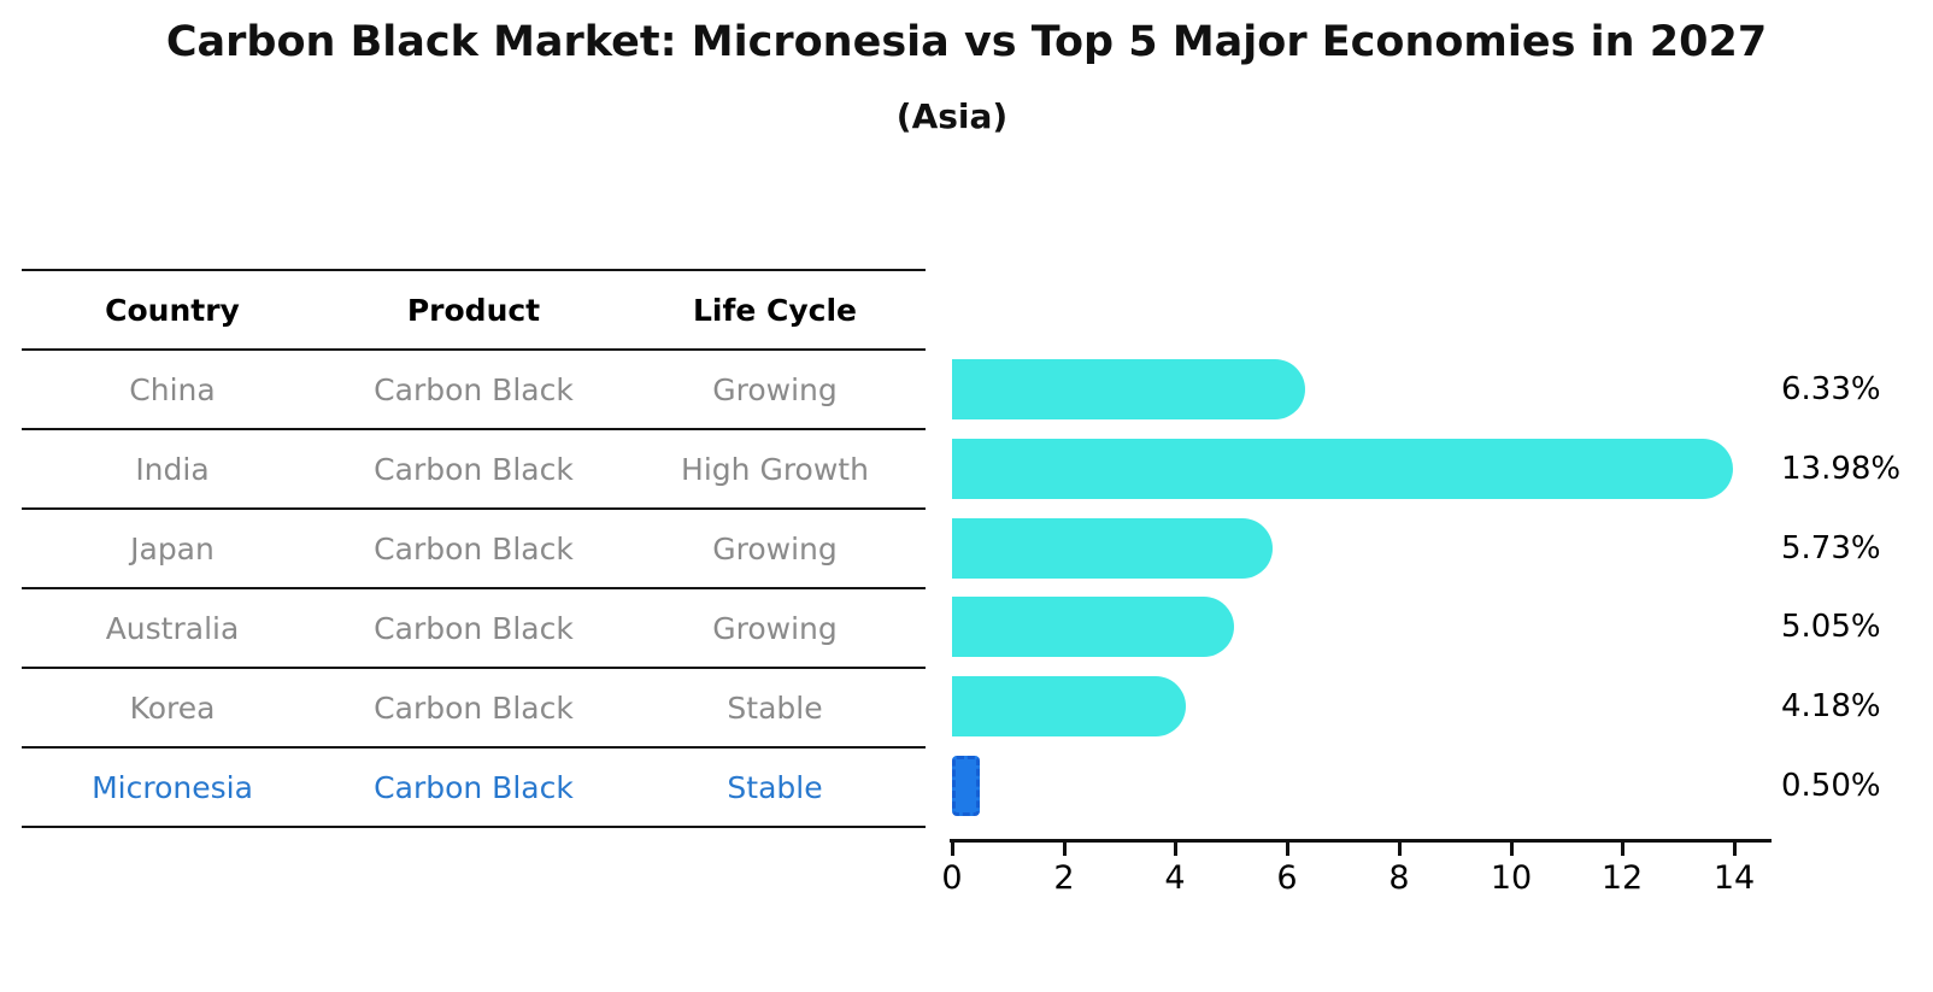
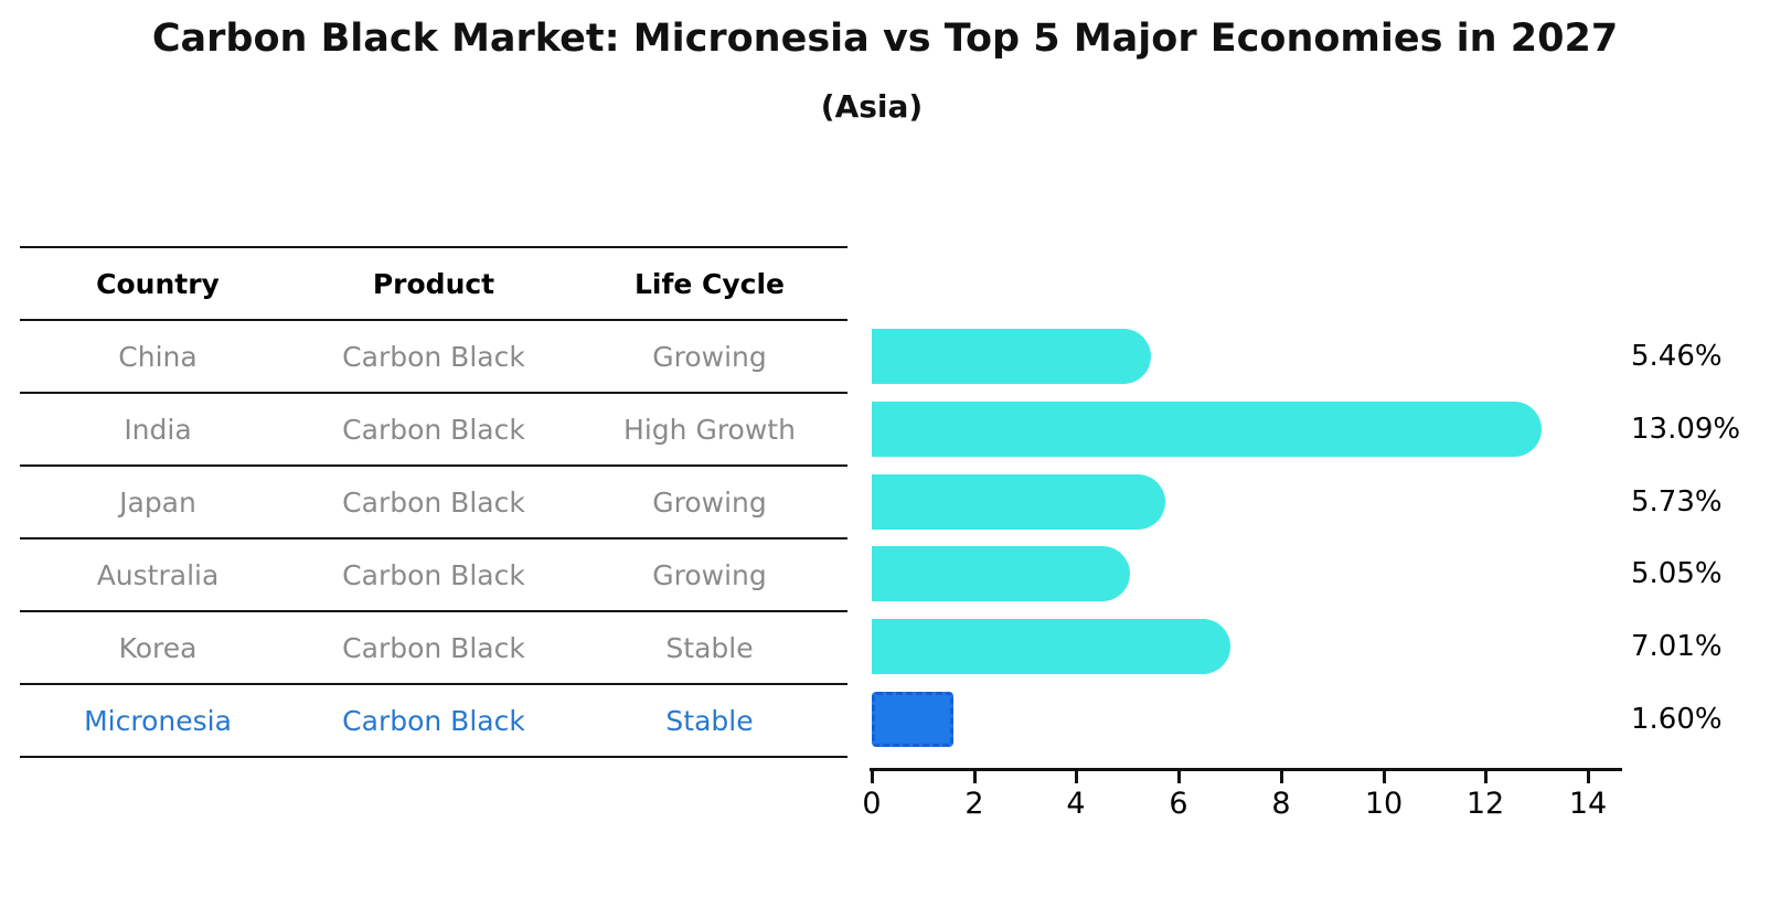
China: 6.33% -> 5.46%
India: 13.98% -> 13.09%
Korea: 4.18% -> 7.01%
Micronesia: 0.50% -> 1.60%
